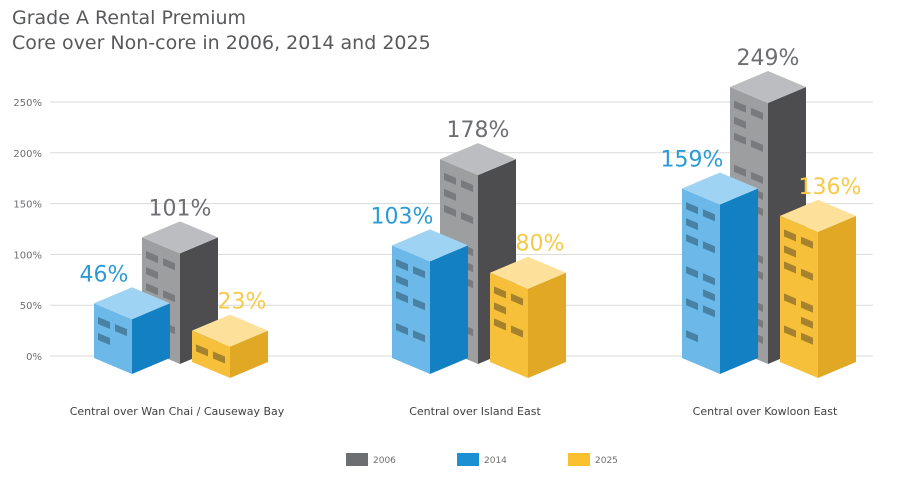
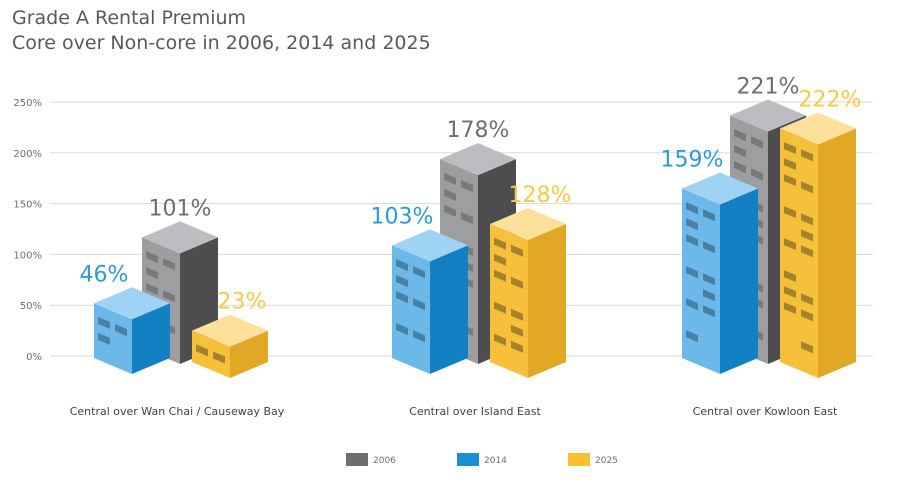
2025/Central over Island East: 80% -> 128%
2006/Central over Kowloon East: 249% -> 221%
2025/Central over Kowloon East: 136% -> 222%
